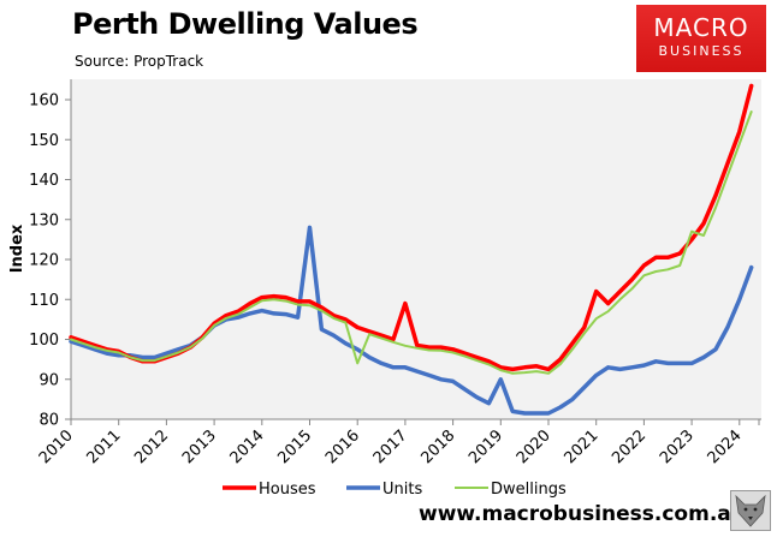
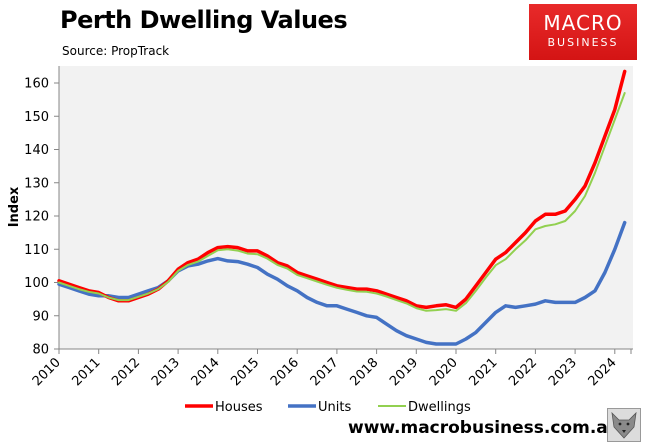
Units/2015: 128 -> 104
Dwellings/2016: 94 -> 102
Houses/2017: 109 -> 99
Units/2019: 90 -> 83
Houses/2021: 112 -> 107
Dwellings/2023: 127 -> 122
